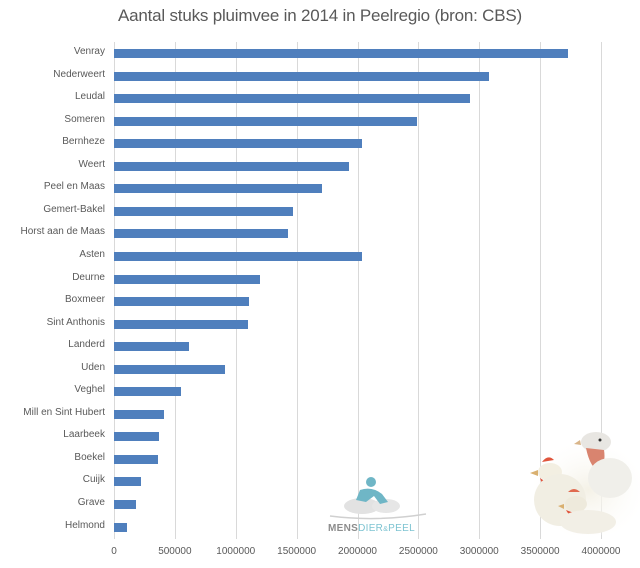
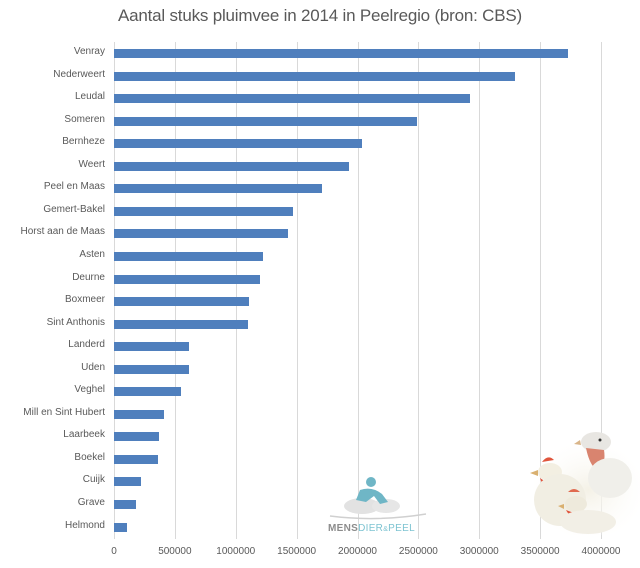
Nederweert: 3080000 -> 3290000
Asten: 2040000 -> 1220000
Uden: 910000 -> 620000
